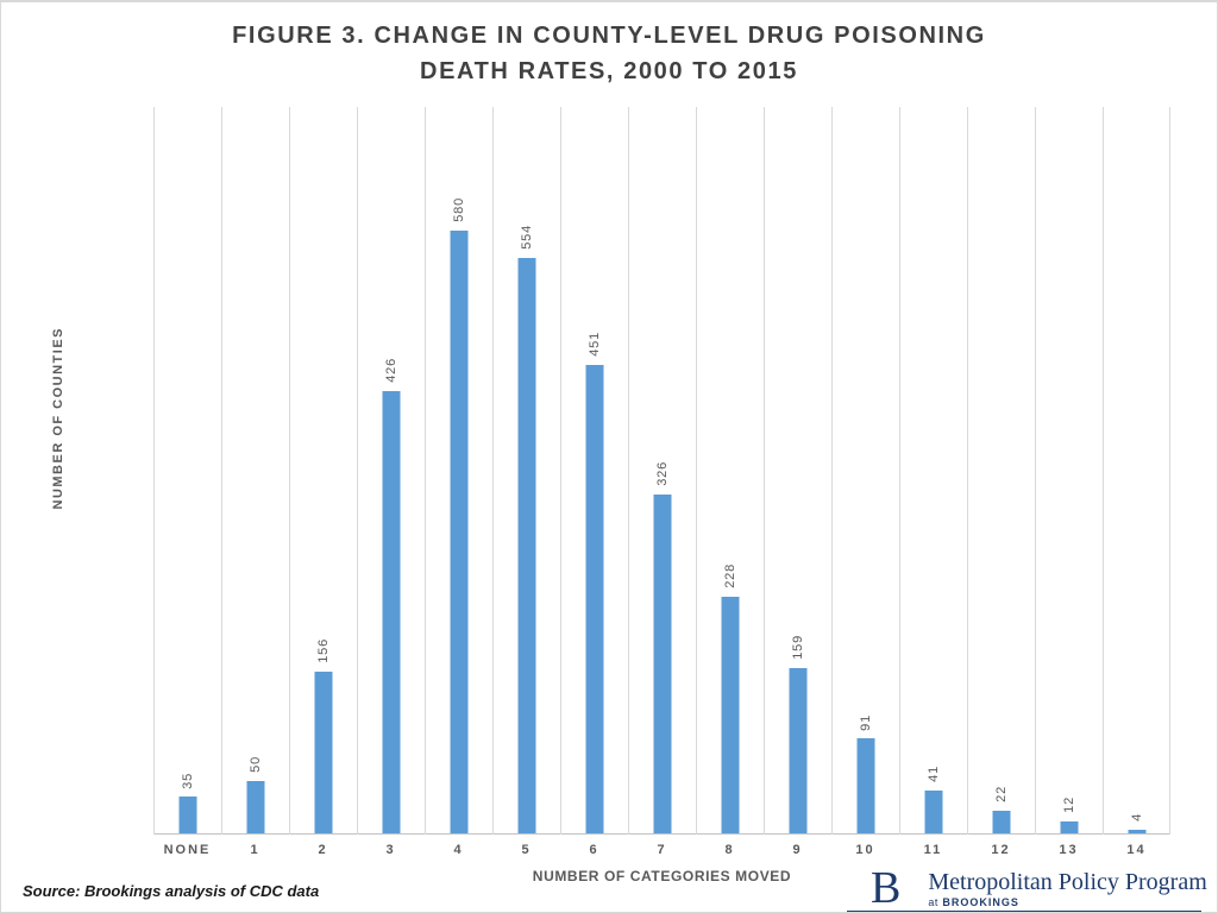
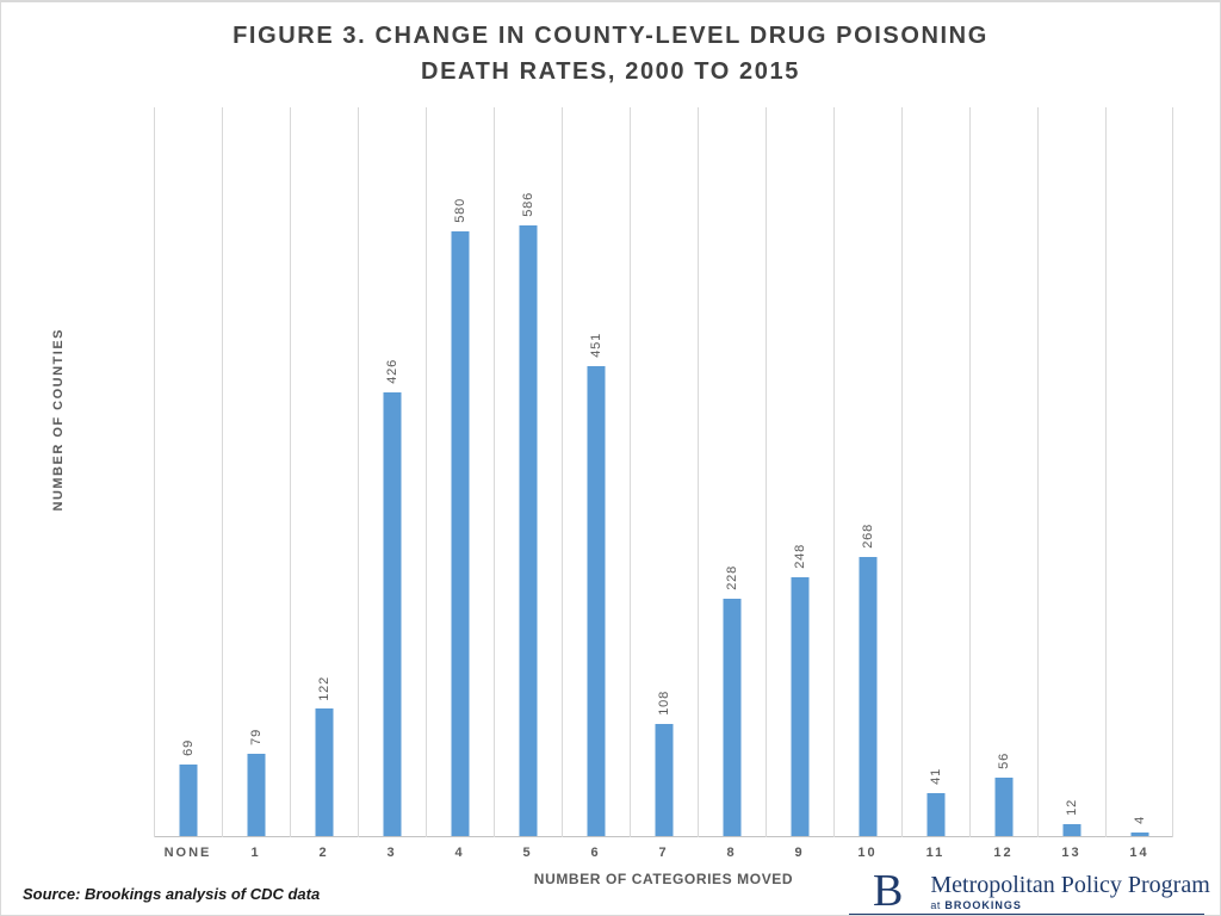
NONE: 35 -> 69
1: 50 -> 79
2: 156 -> 122
5: 554 -> 586
7: 326 -> 108
9: 159 -> 248
10: 91 -> 268
12: 22 -> 56
